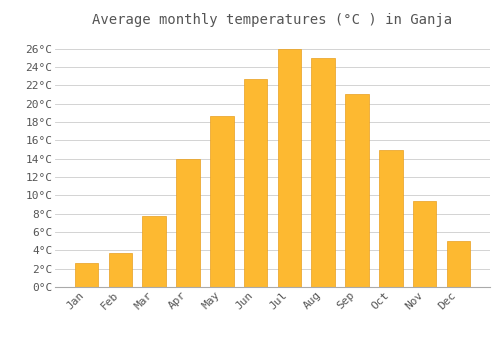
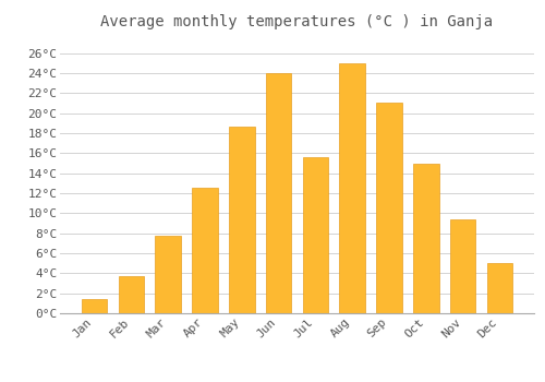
Jan: 2.6°C -> 1.4°C
Apr: 14.0°C -> 12.6°C
Jun: 22.7°C -> 24.0°C
Jul: 26.0°C -> 15.6°C
